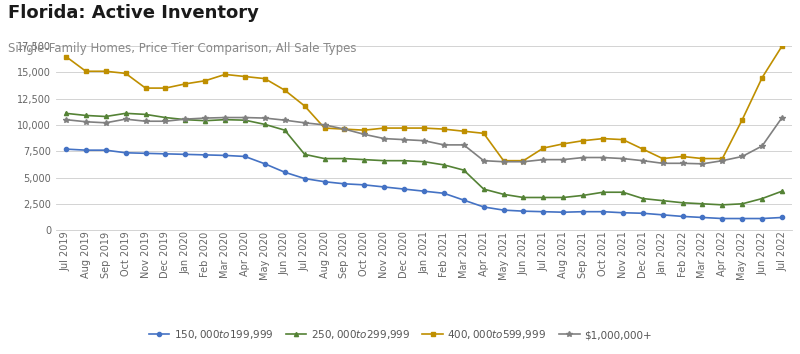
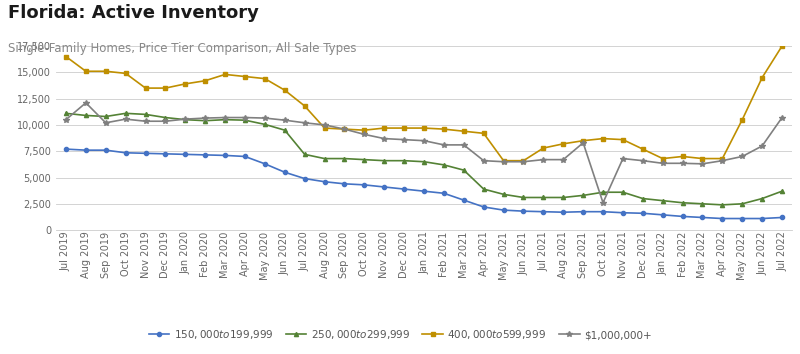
$1,000,000+/Aug 2019: 10,300 -> 12,100
$1,000,000+/Sep 2021: 6,900 -> 8,300
$1,000,000+/Oct 2021: 6,900 -> 2,600
